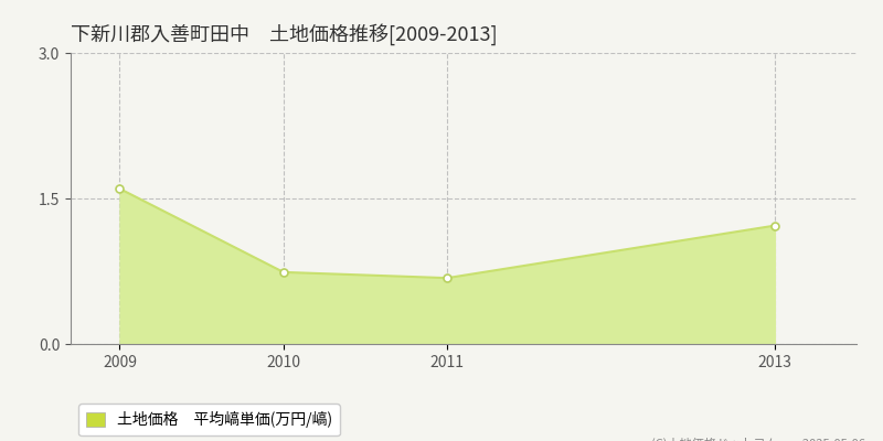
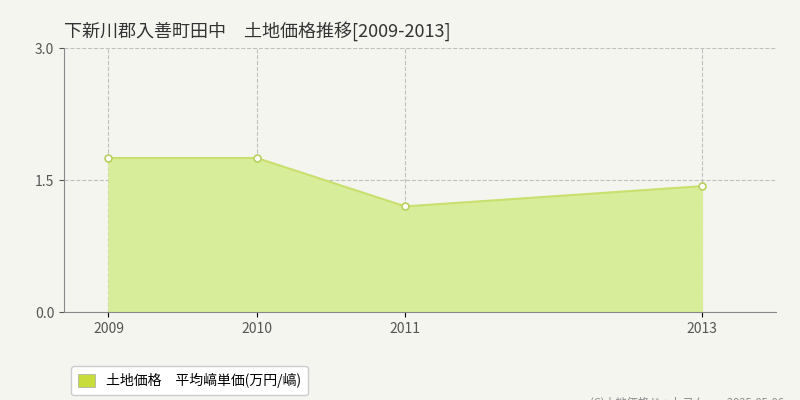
2009: 1.60 -> 1.75
2010: 0.74 -> 1.75
2011: 0.68 -> 1.20
2013: 1.22 -> 1.43
